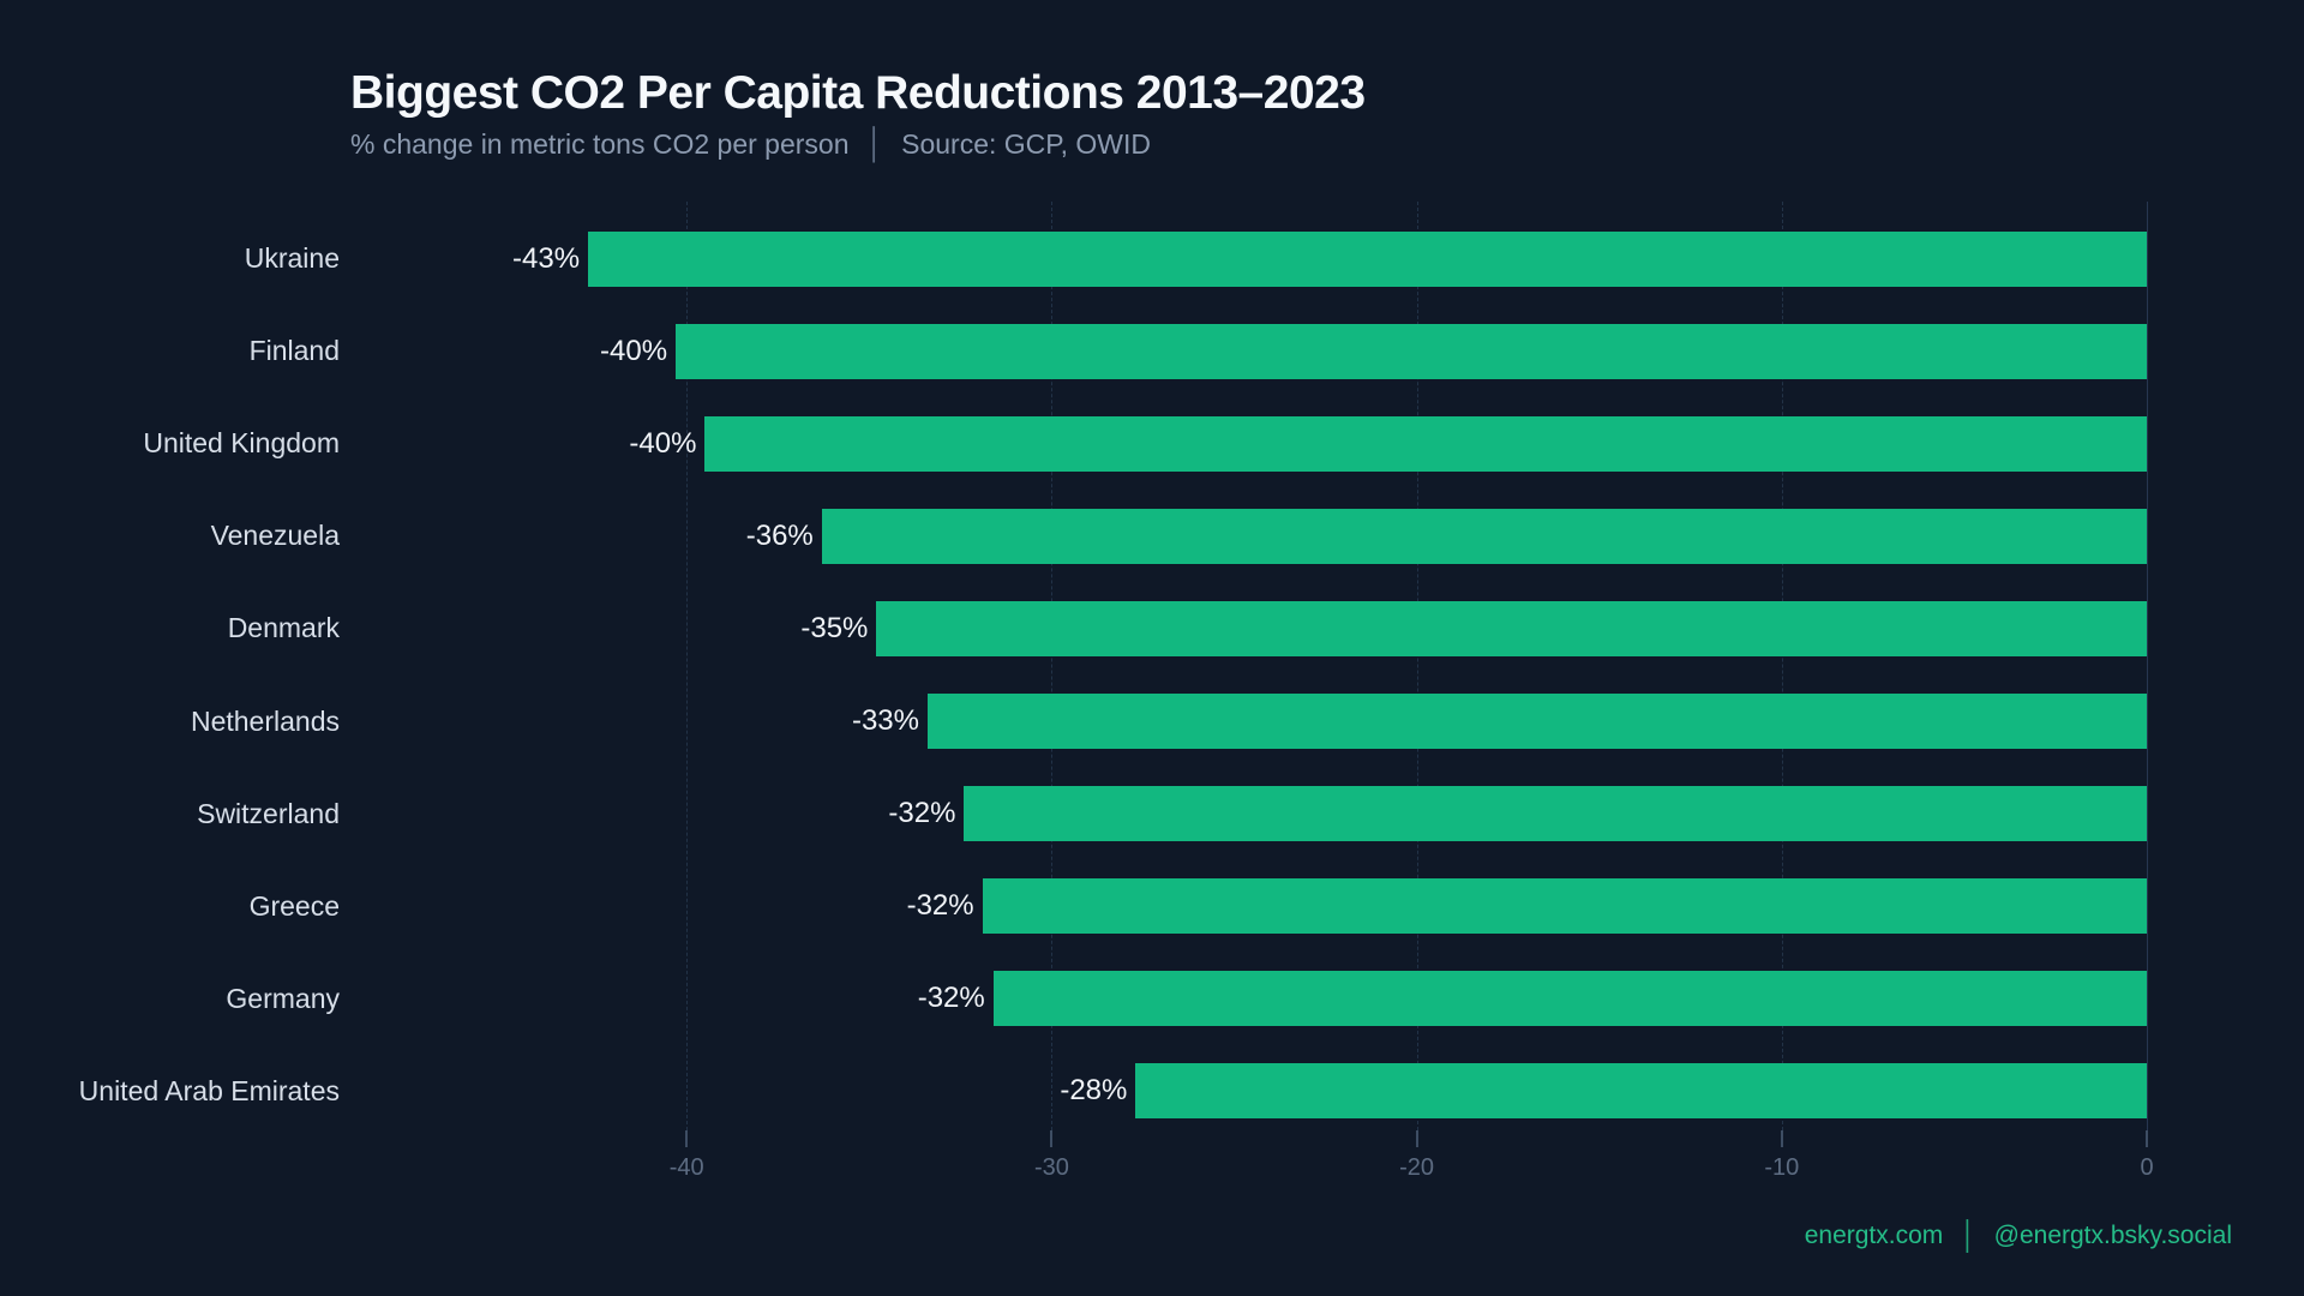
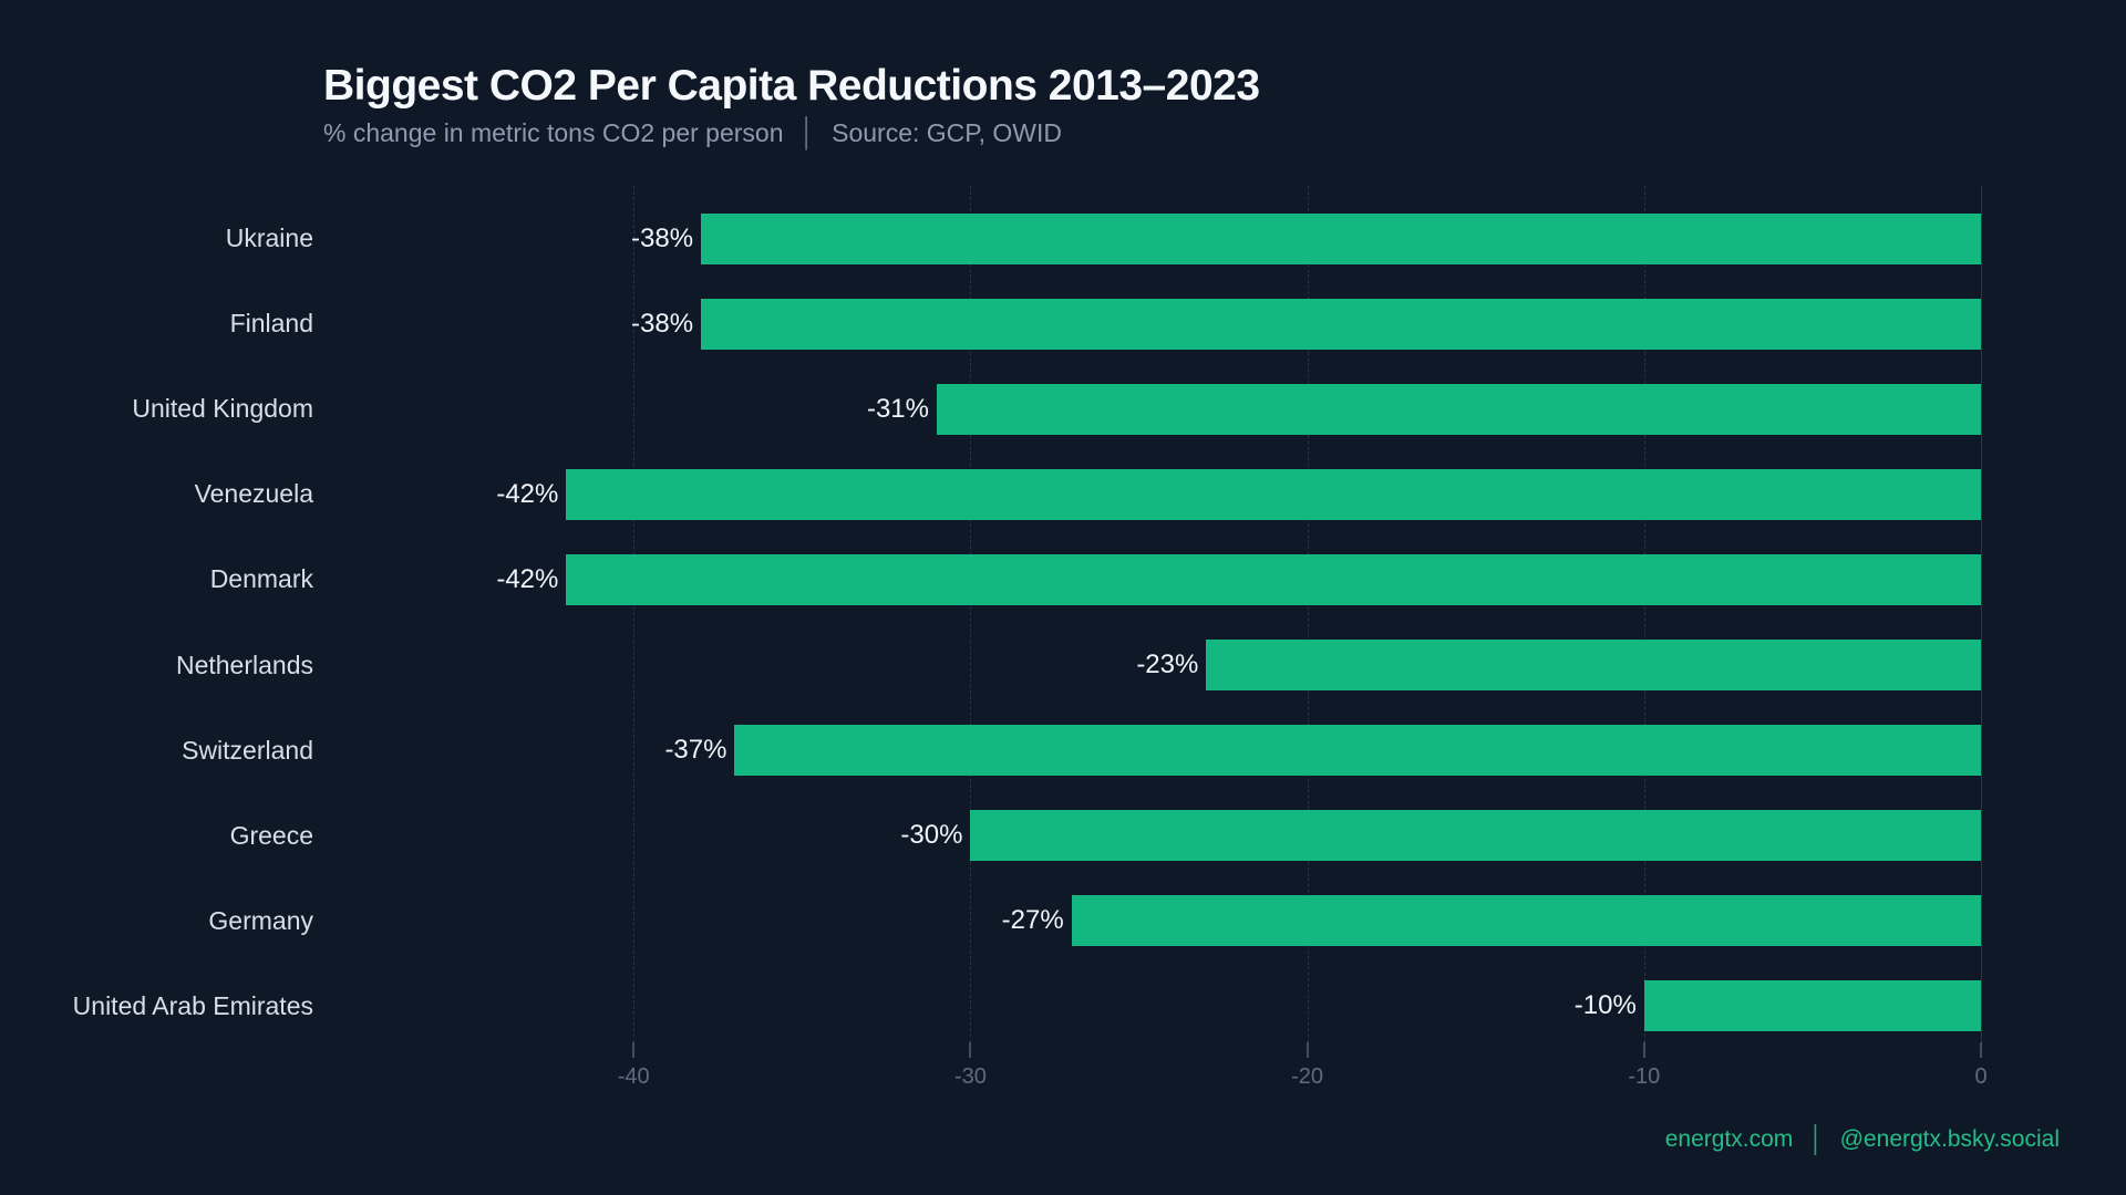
Ukraine: -43% -> -38%
Finland: -40% -> -38%
United Kingdom: -40% -> -31%
Venezuela: -36% -> -42%
Denmark: -35% -> -42%
Netherlands: -33% -> -23%
Switzerland: -32% -> -37%
Greece: -32% -> -30%
Germany: -32% -> -27%
United Arab Emirates: -28% -> -10%
